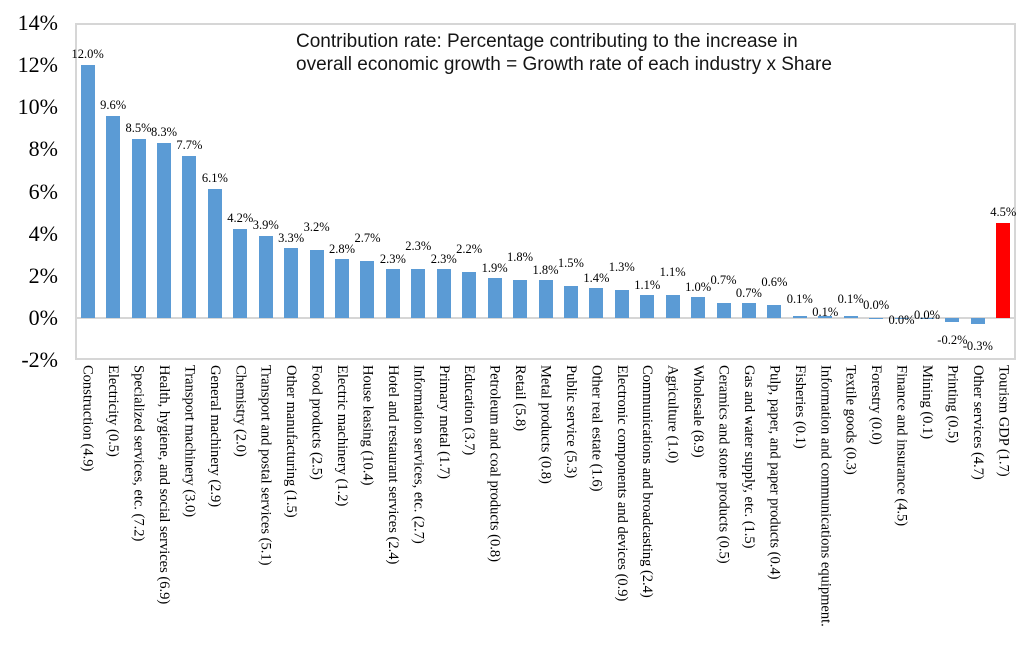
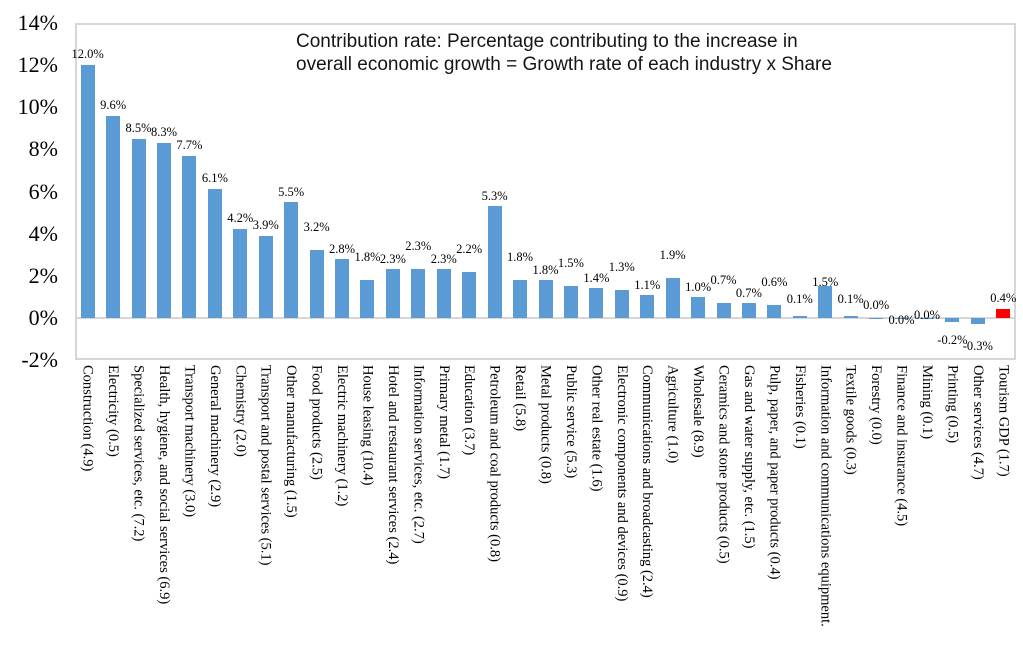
Other manufacturing (1.5): 3.3% -> 5.5%
House leasing (10.4): 2.7% -> 1.8%
Petroleum and coal products (0.8): 1.9% -> 5.3%
Agriculture (1.0): 1.1% -> 1.9%
Information and communications equipment.: 0.1% -> 1.5%
Tourism GDP (1.7): 4.5% -> 0.4%
